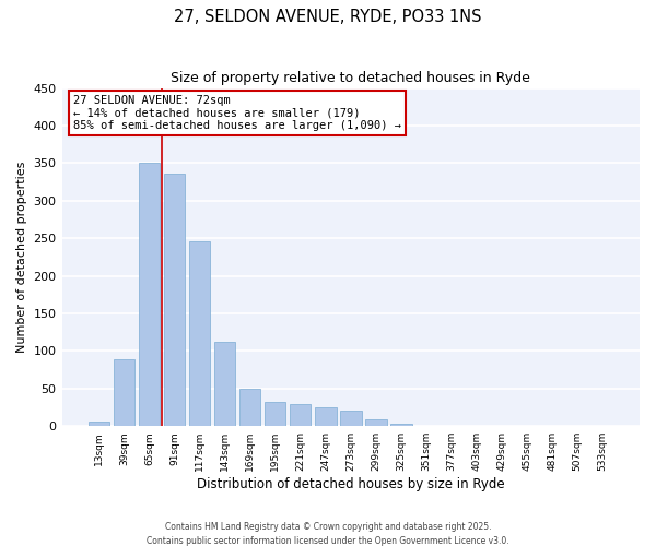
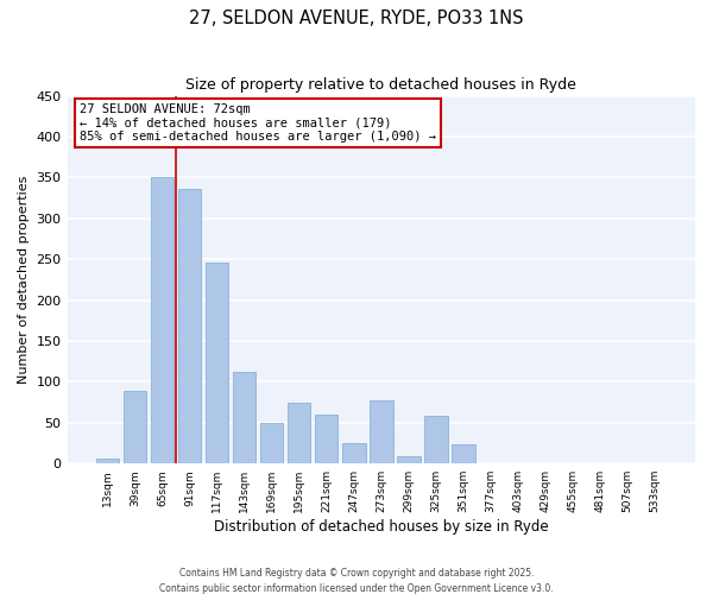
195sqm: 32 -> 74
221sqm: 30 -> 60
273sqm: 21 -> 78
325sqm: 3 -> 58
351sqm: 1 -> 24
